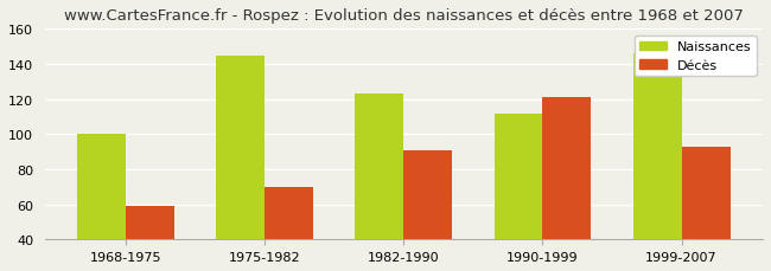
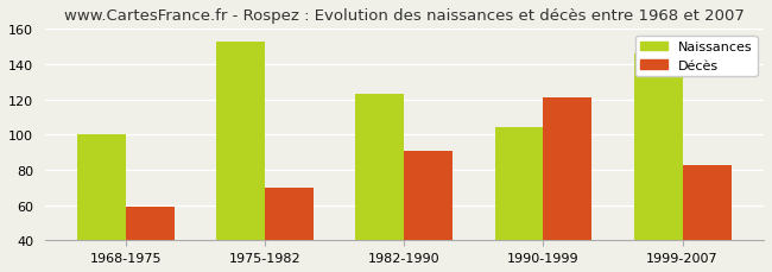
Naissances/1975-1982: 145 -> 153
Naissances/1990-1999: 112 -> 104
Décès/1999-2007: 93 -> 83
